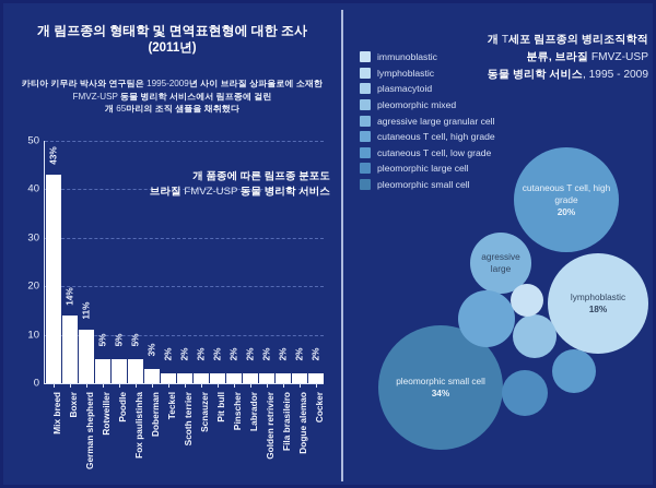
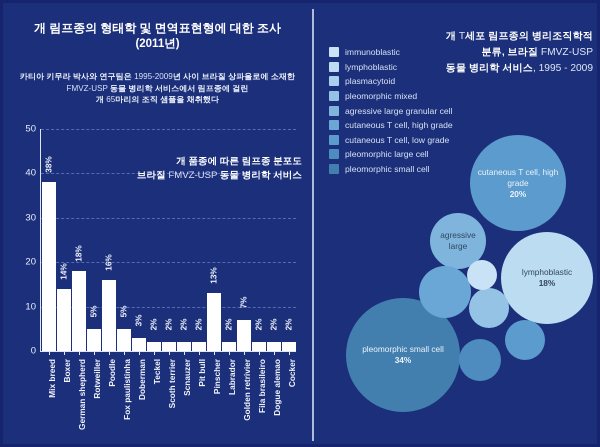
개 품종에 따른 림프종 분포도/Mix breed: 43% -> 38%
개 품종에 따른 림프종 분포도/German shepherd: 11% -> 18%
개 품종에 따른 림프종 분포도/Poodle: 5% -> 16%
개 품종에 따른 림프종 분포도/Pinscher: 2% -> 13%
개 품종에 따른 림프종 분포도/Golden retrivier: 2% -> 7%
